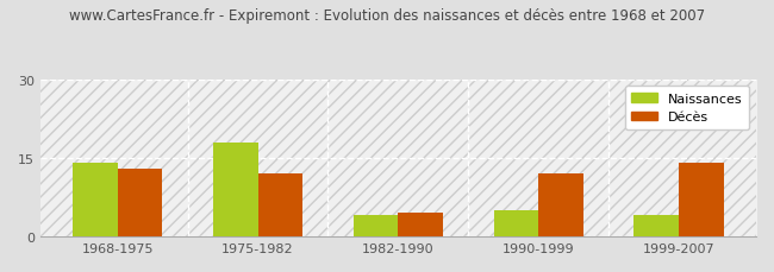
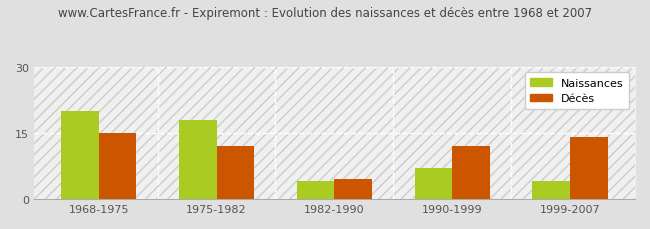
Naissances/1968-1975: 14 -> 20
Décès/1968-1975: 13.0 -> 15.0
Naissances/1990-1999: 5 -> 7
